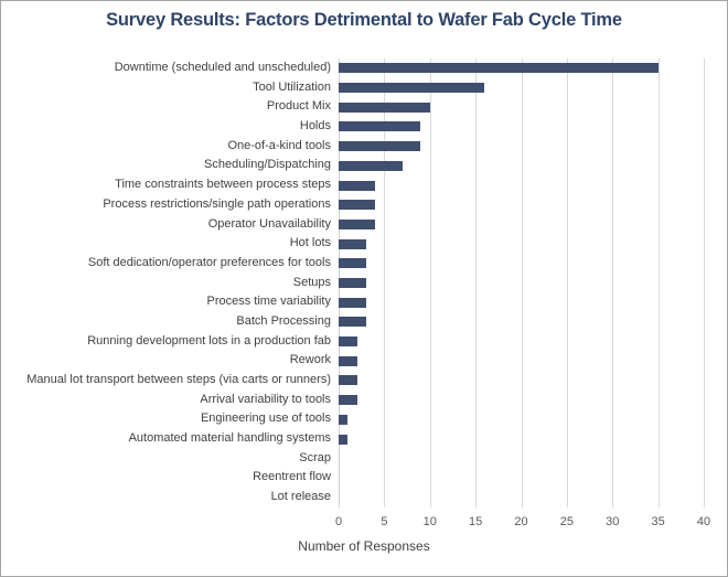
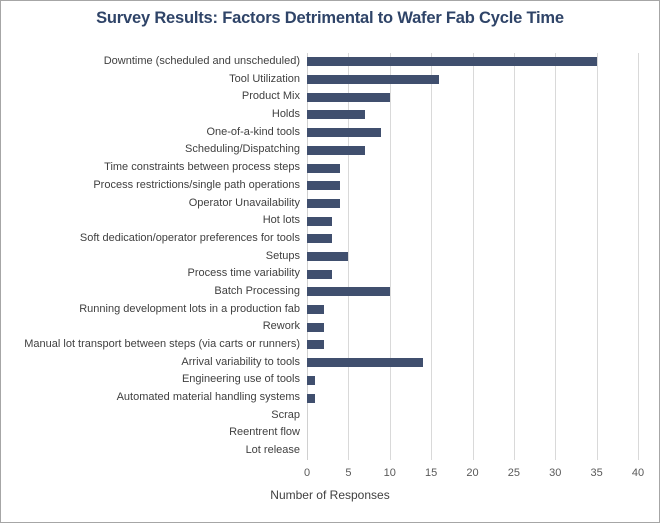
Holds: 9 -> 7
Setups: 3 -> 5
Batch Processing: 3 -> 10
Arrival variability to tools: 2 -> 14
